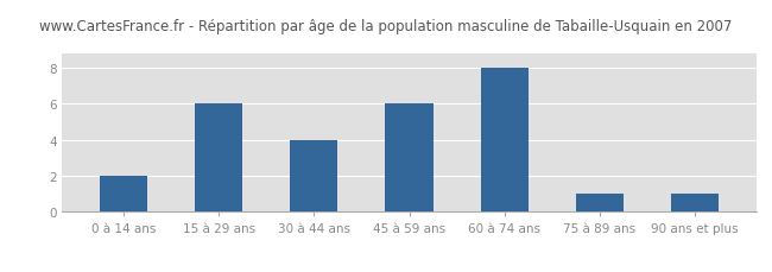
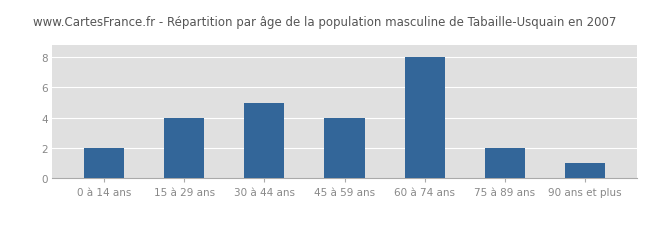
15 à 29 ans: 6 -> 4
30 à 44 ans: 4 -> 5
45 à 59 ans: 6 -> 4
75 à 89 ans: 1 -> 2
